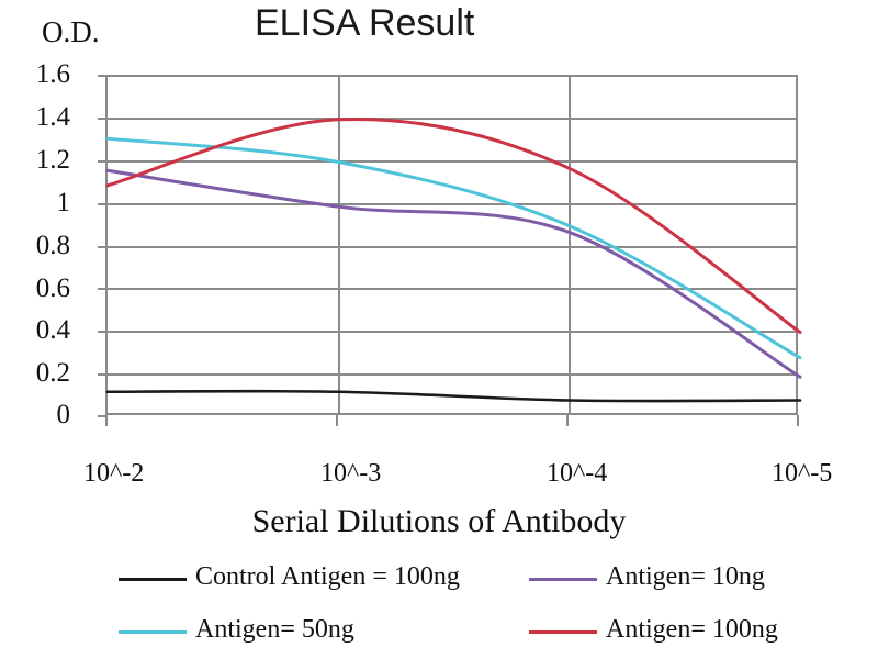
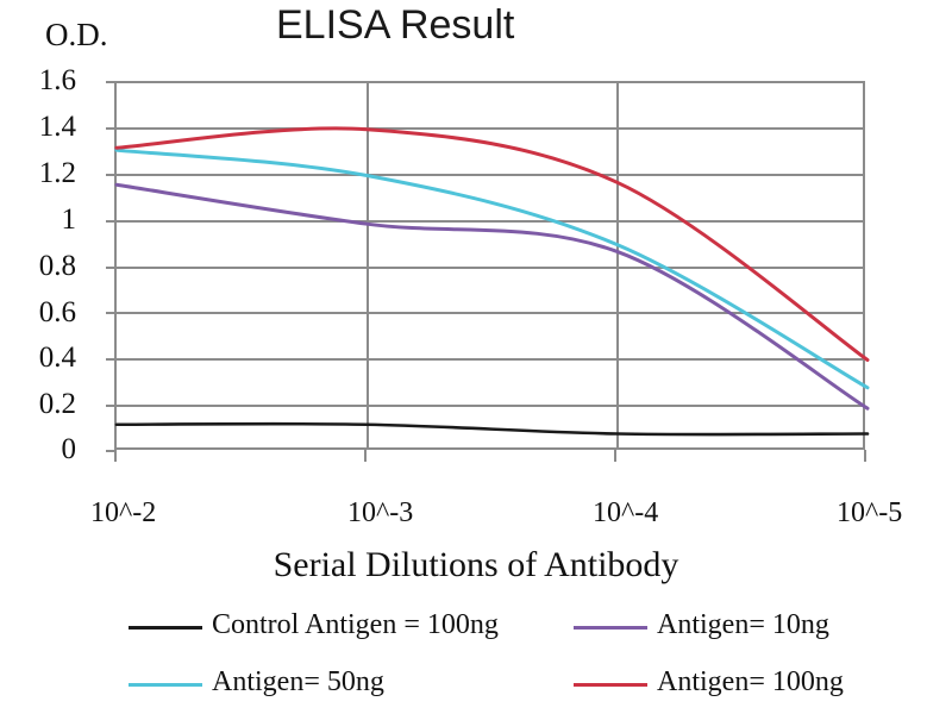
Antigen= 100ng/10^-2: 1.09 -> 1.32
